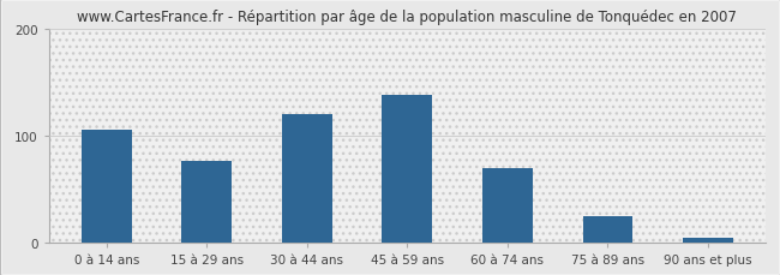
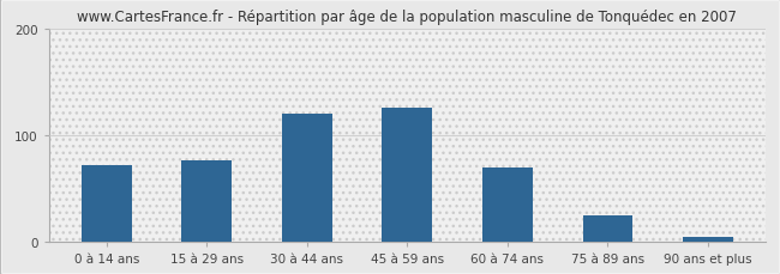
0 à 14 ans: 106 -> 72
45 à 59 ans: 138 -> 126
